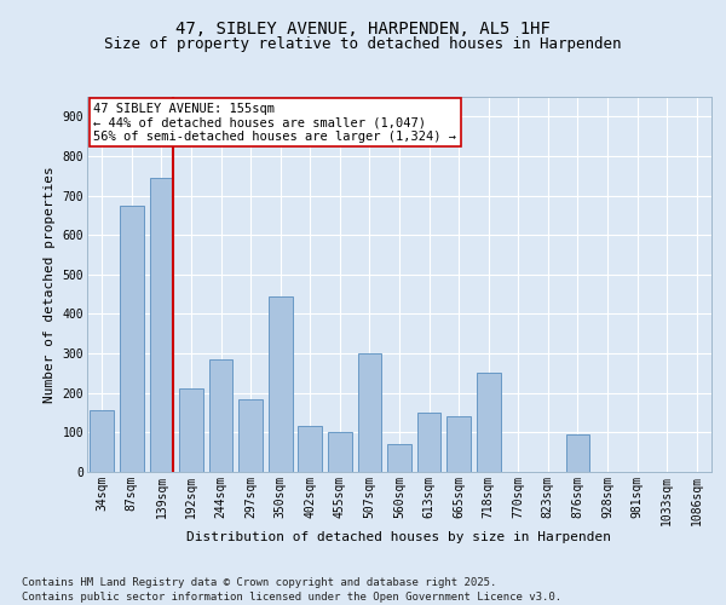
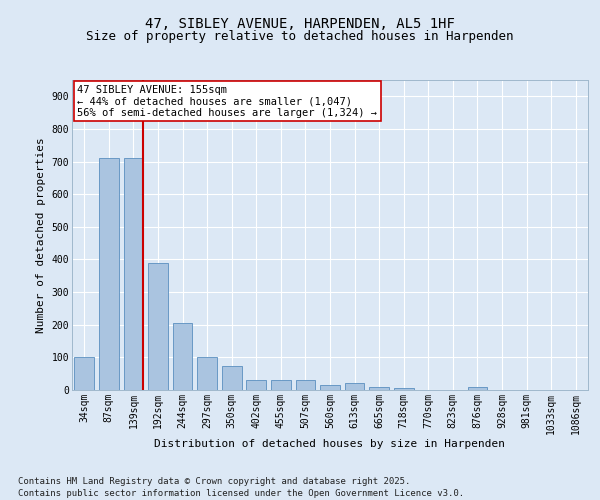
34sqm: 155 -> 100
87sqm: 675 -> 710
139sqm: 745 -> 710
192sqm: 210 -> 390
244sqm: 285 -> 205
297sqm: 185 -> 100
350sqm: 445 -> 75
402sqm: 115 -> 30
455sqm: 100 -> 32
507sqm: 300 -> 32
560sqm: 70 -> 15
613sqm: 150 -> 20
665sqm: 140 -> 8
718sqm: 250 -> 7
876sqm: 95 -> 8
